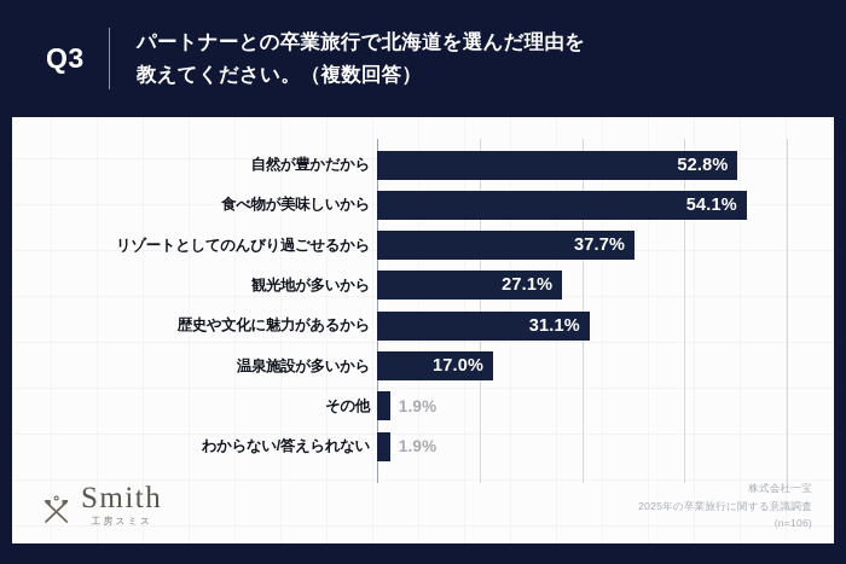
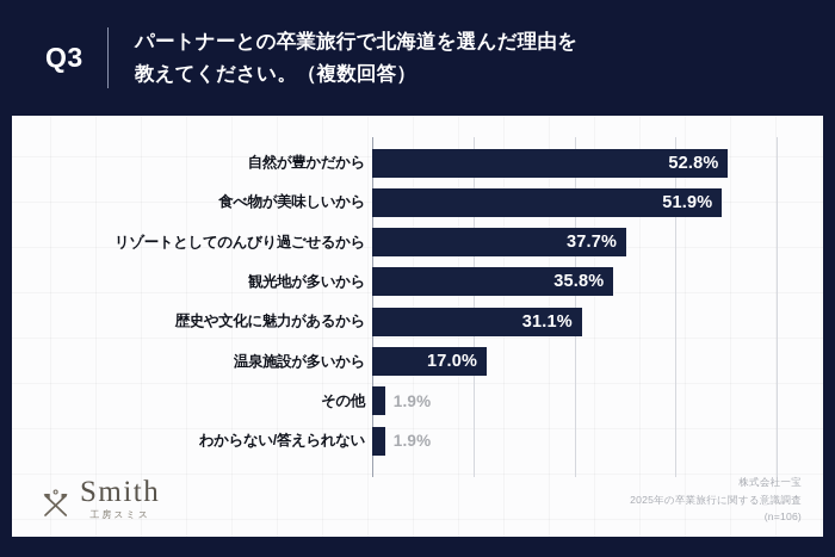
食べ物が美味しいから: 54.1% -> 51.9%
観光地が多いから: 27.1% -> 35.8%
